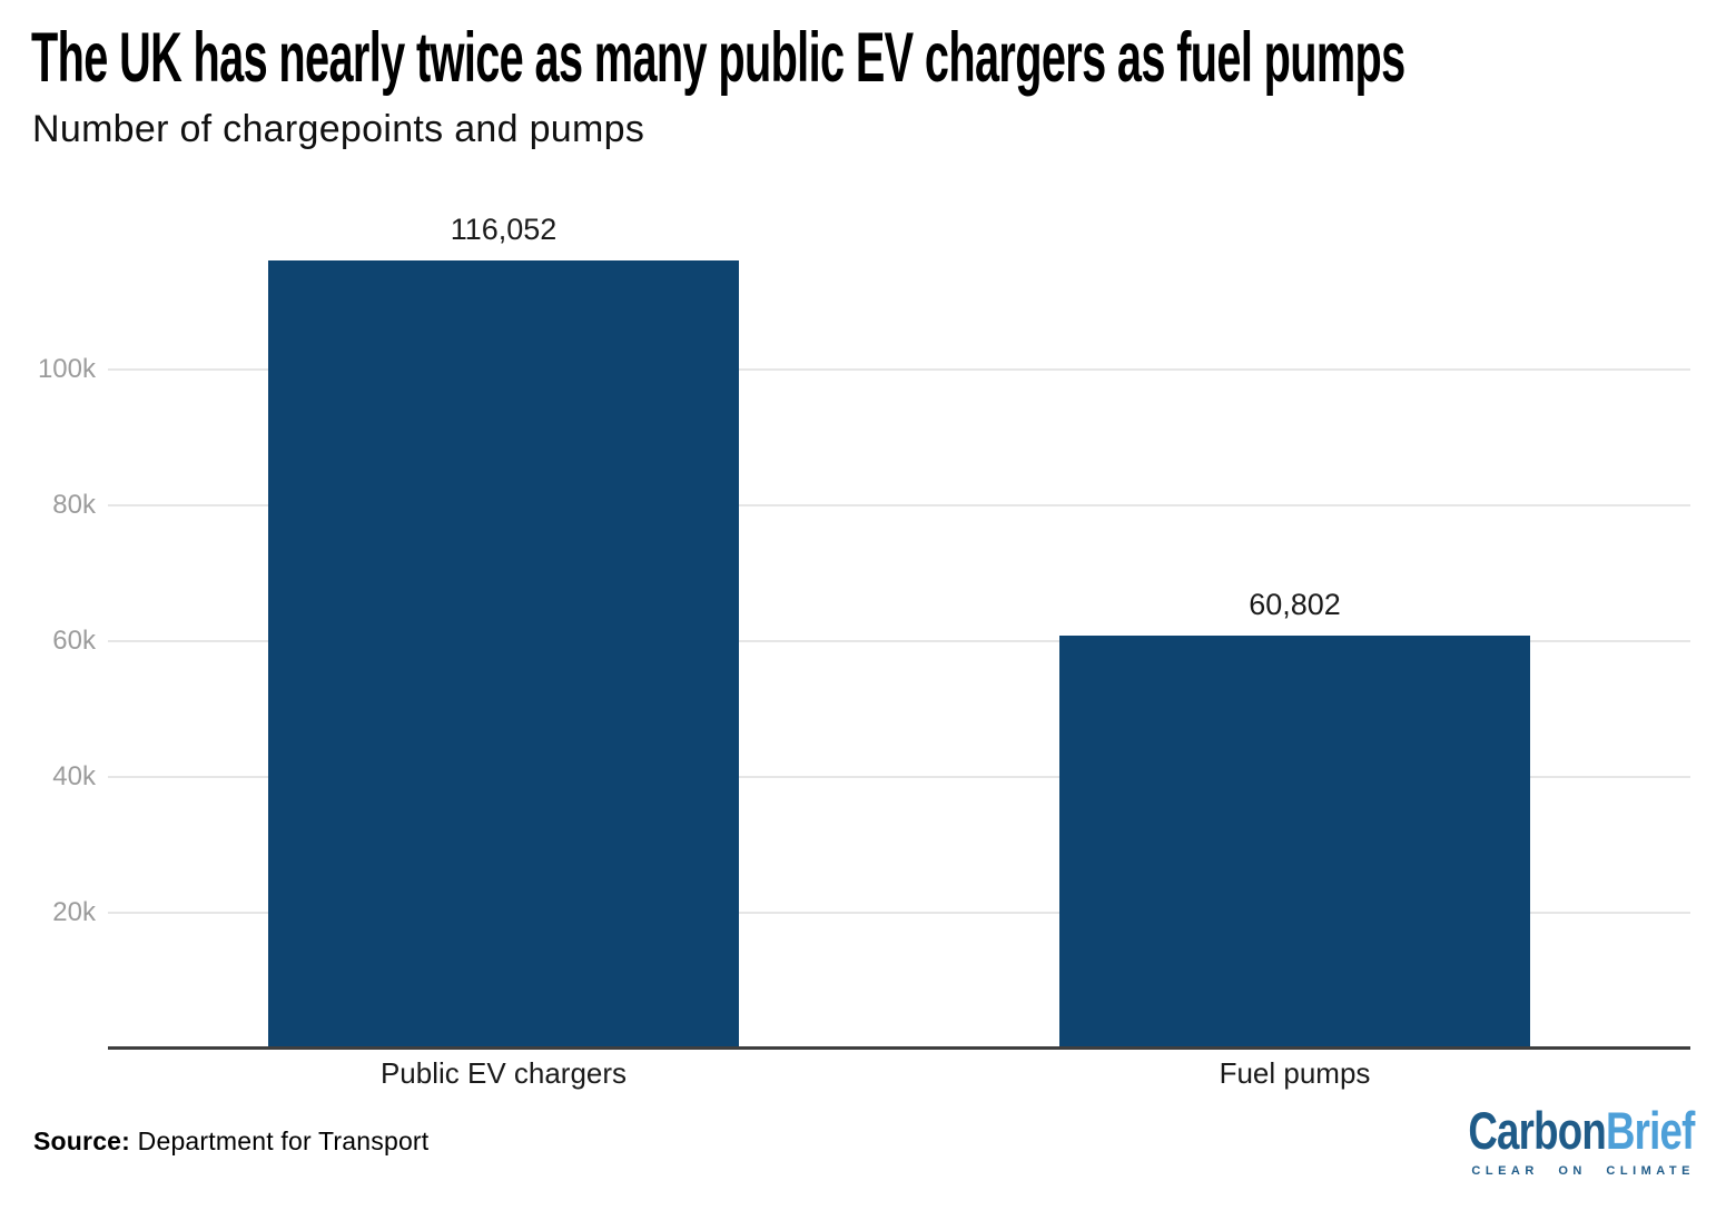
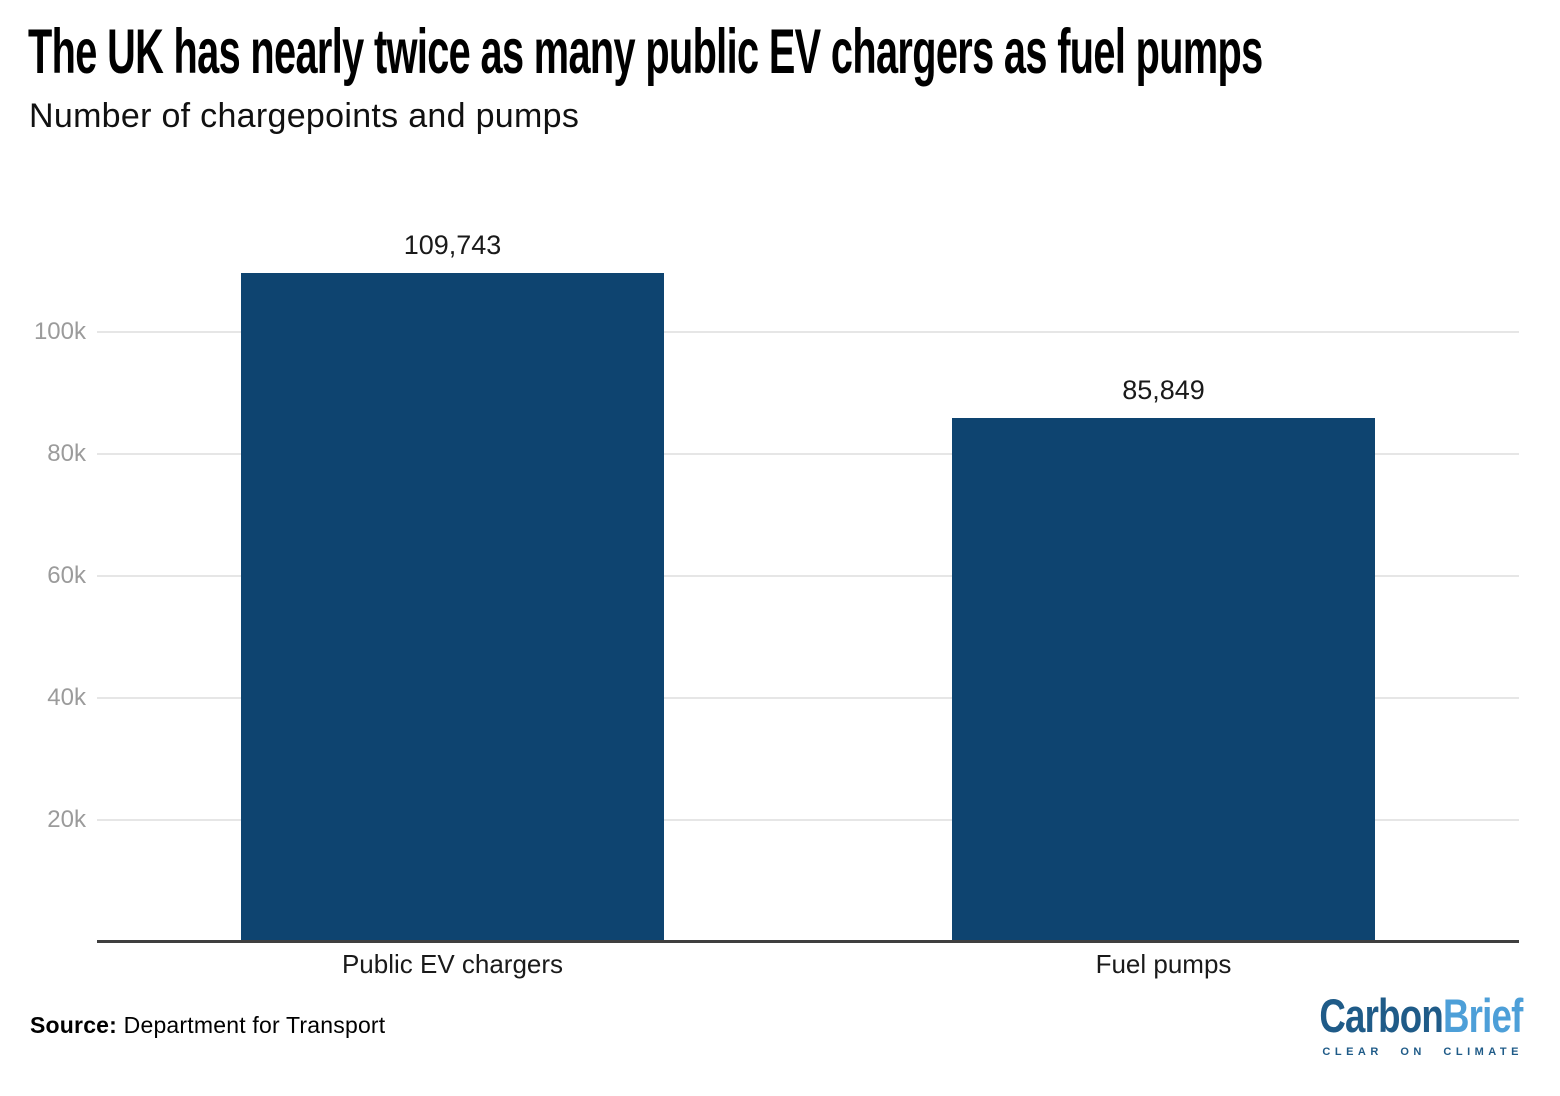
Public EV chargers: 116,052 -> 109,743
Fuel pumps: 60,802 -> 85,849
